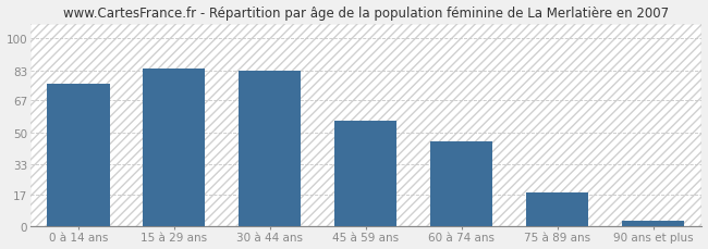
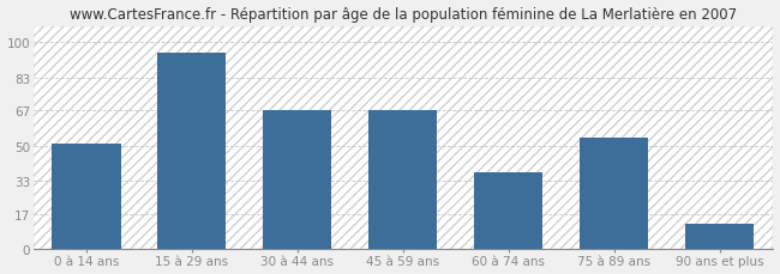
0 à 14 ans: 76 -> 51
15 à 29 ans: 84 -> 95
30 à 44 ans: 83 -> 67
45 à 59 ans: 56 -> 67
60 à 74 ans: 45 -> 37
75 à 89 ans: 18 -> 54
90 ans et plus: 3 -> 12
